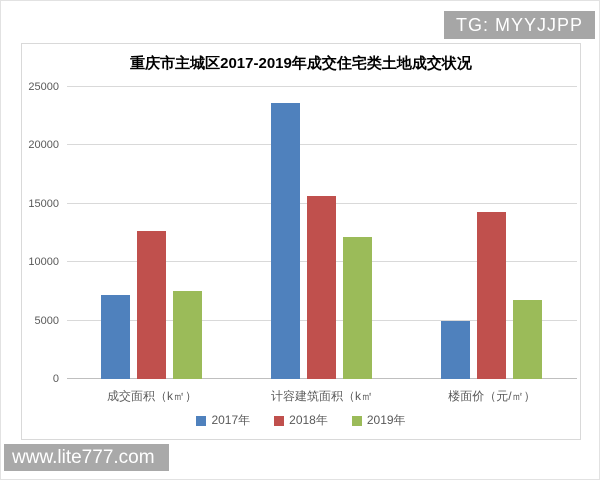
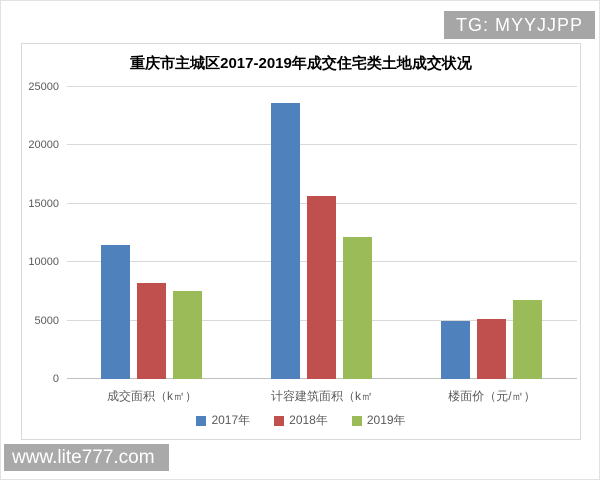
2017年/成交面积（k㎡）: 7200 -> 11500
2018年/成交面积（k㎡）: 12700 -> 8200
2018年/楼面价（元/㎡）: 14300 -> 5100
